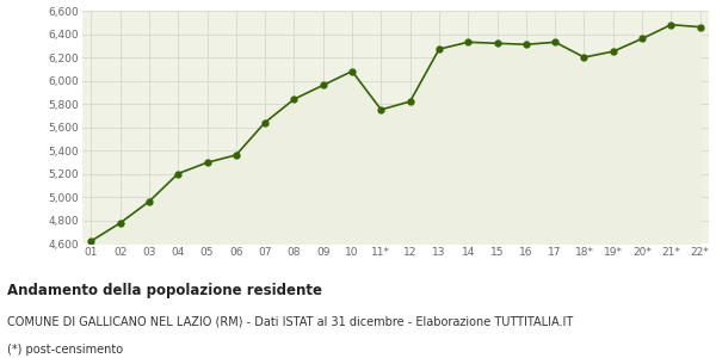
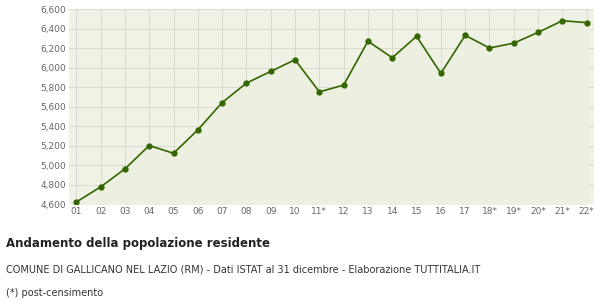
05: 5,300 -> 5,120
14: 6,330 -> 6,100
16: 6,310 -> 5,940
